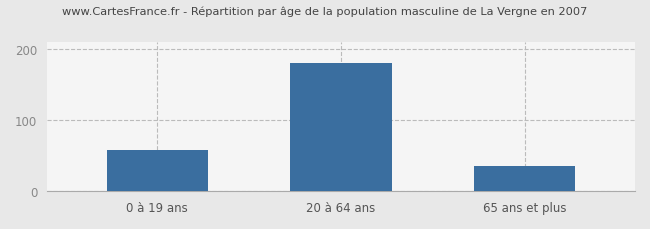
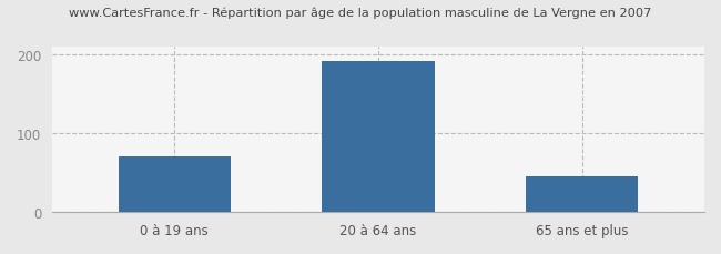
0 à 19 ans: 58 -> 70
20 à 64 ans: 180 -> 191
65 ans et plus: 36 -> 45
